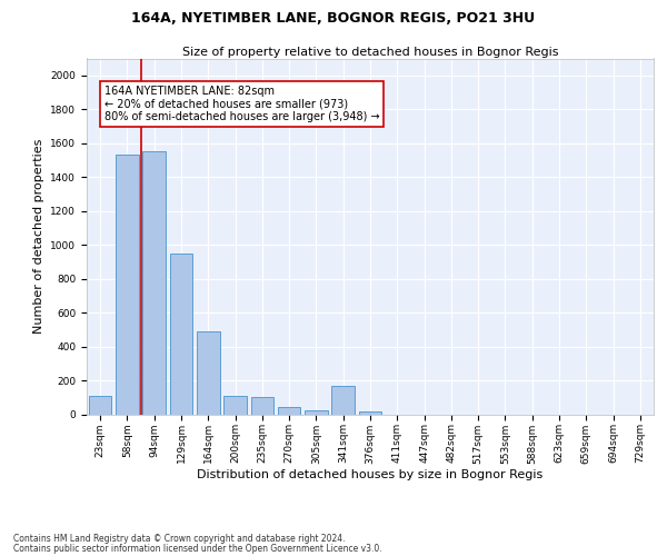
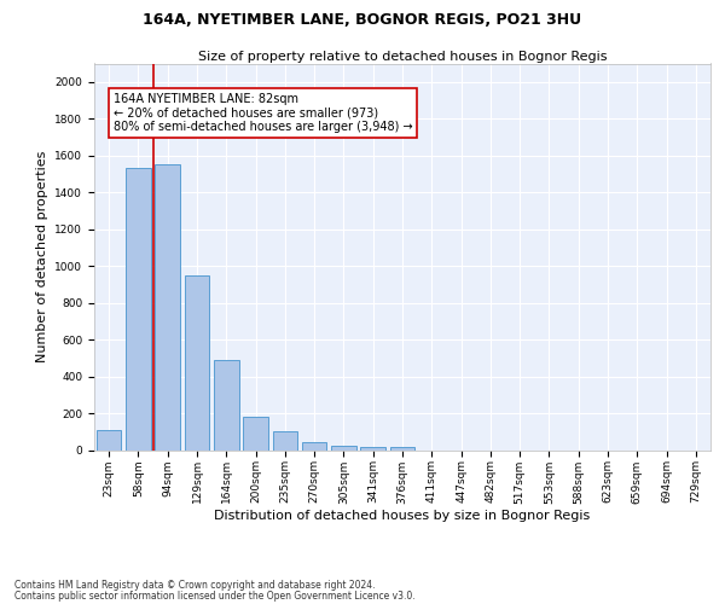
200sqm: 110 -> 180
341sqm: 170 -> 20
